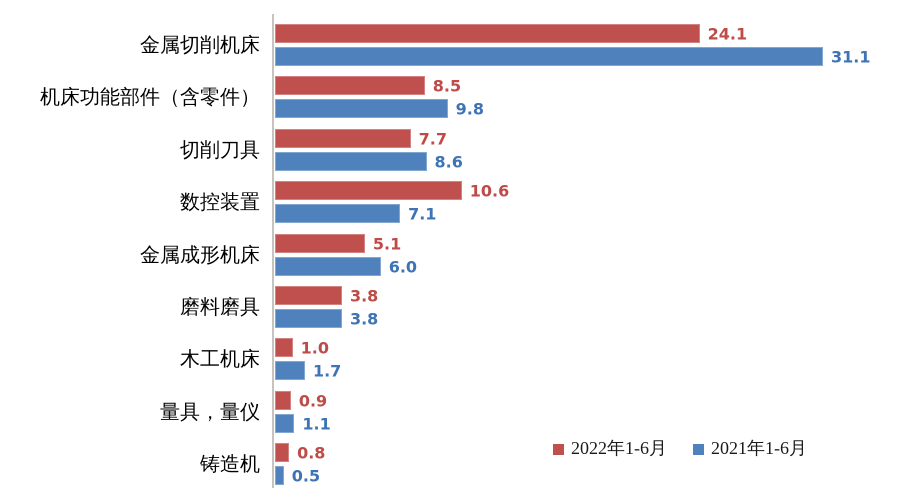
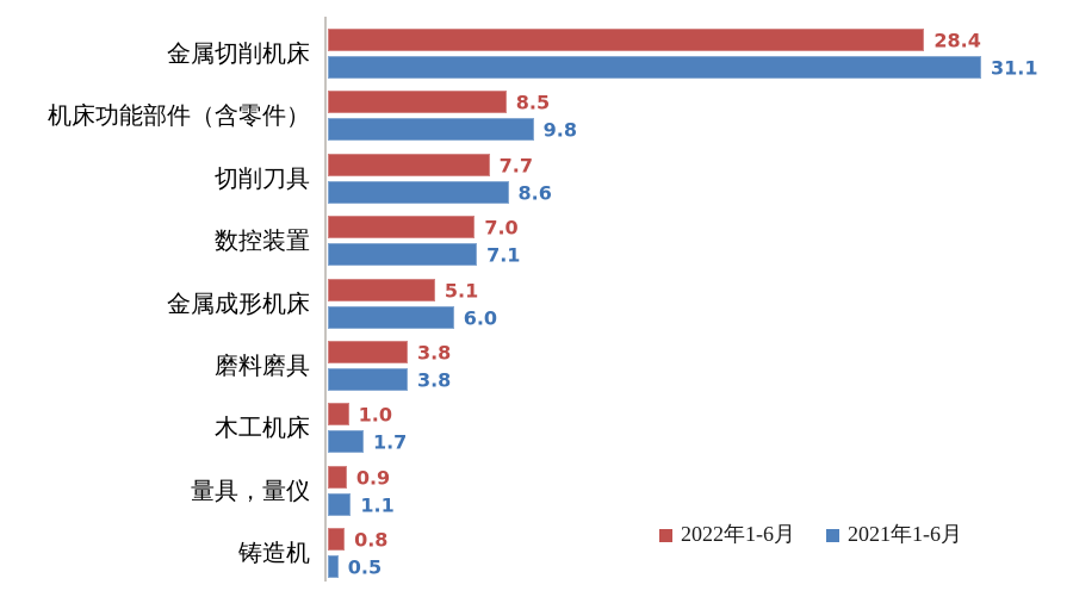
2022年1-6月/金属切削机床: 24.1 -> 28.4
2022年1-6月/数控装置: 10.6 -> 7.0
